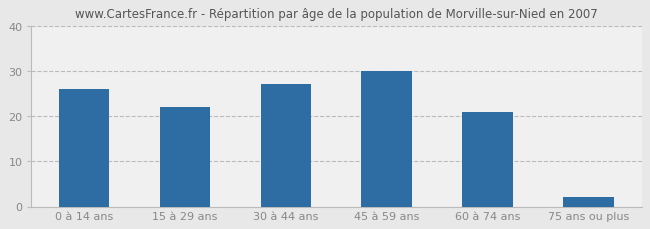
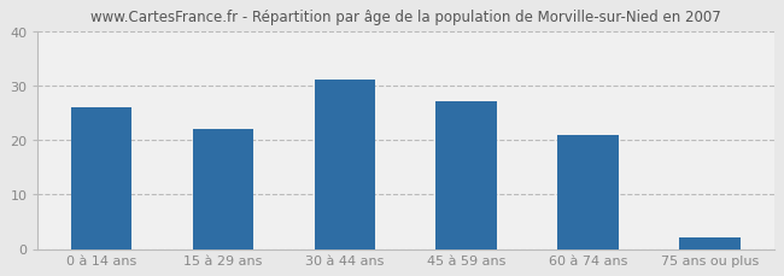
30 à 44 ans: 27 -> 31
45 à 59 ans: 30 -> 27
